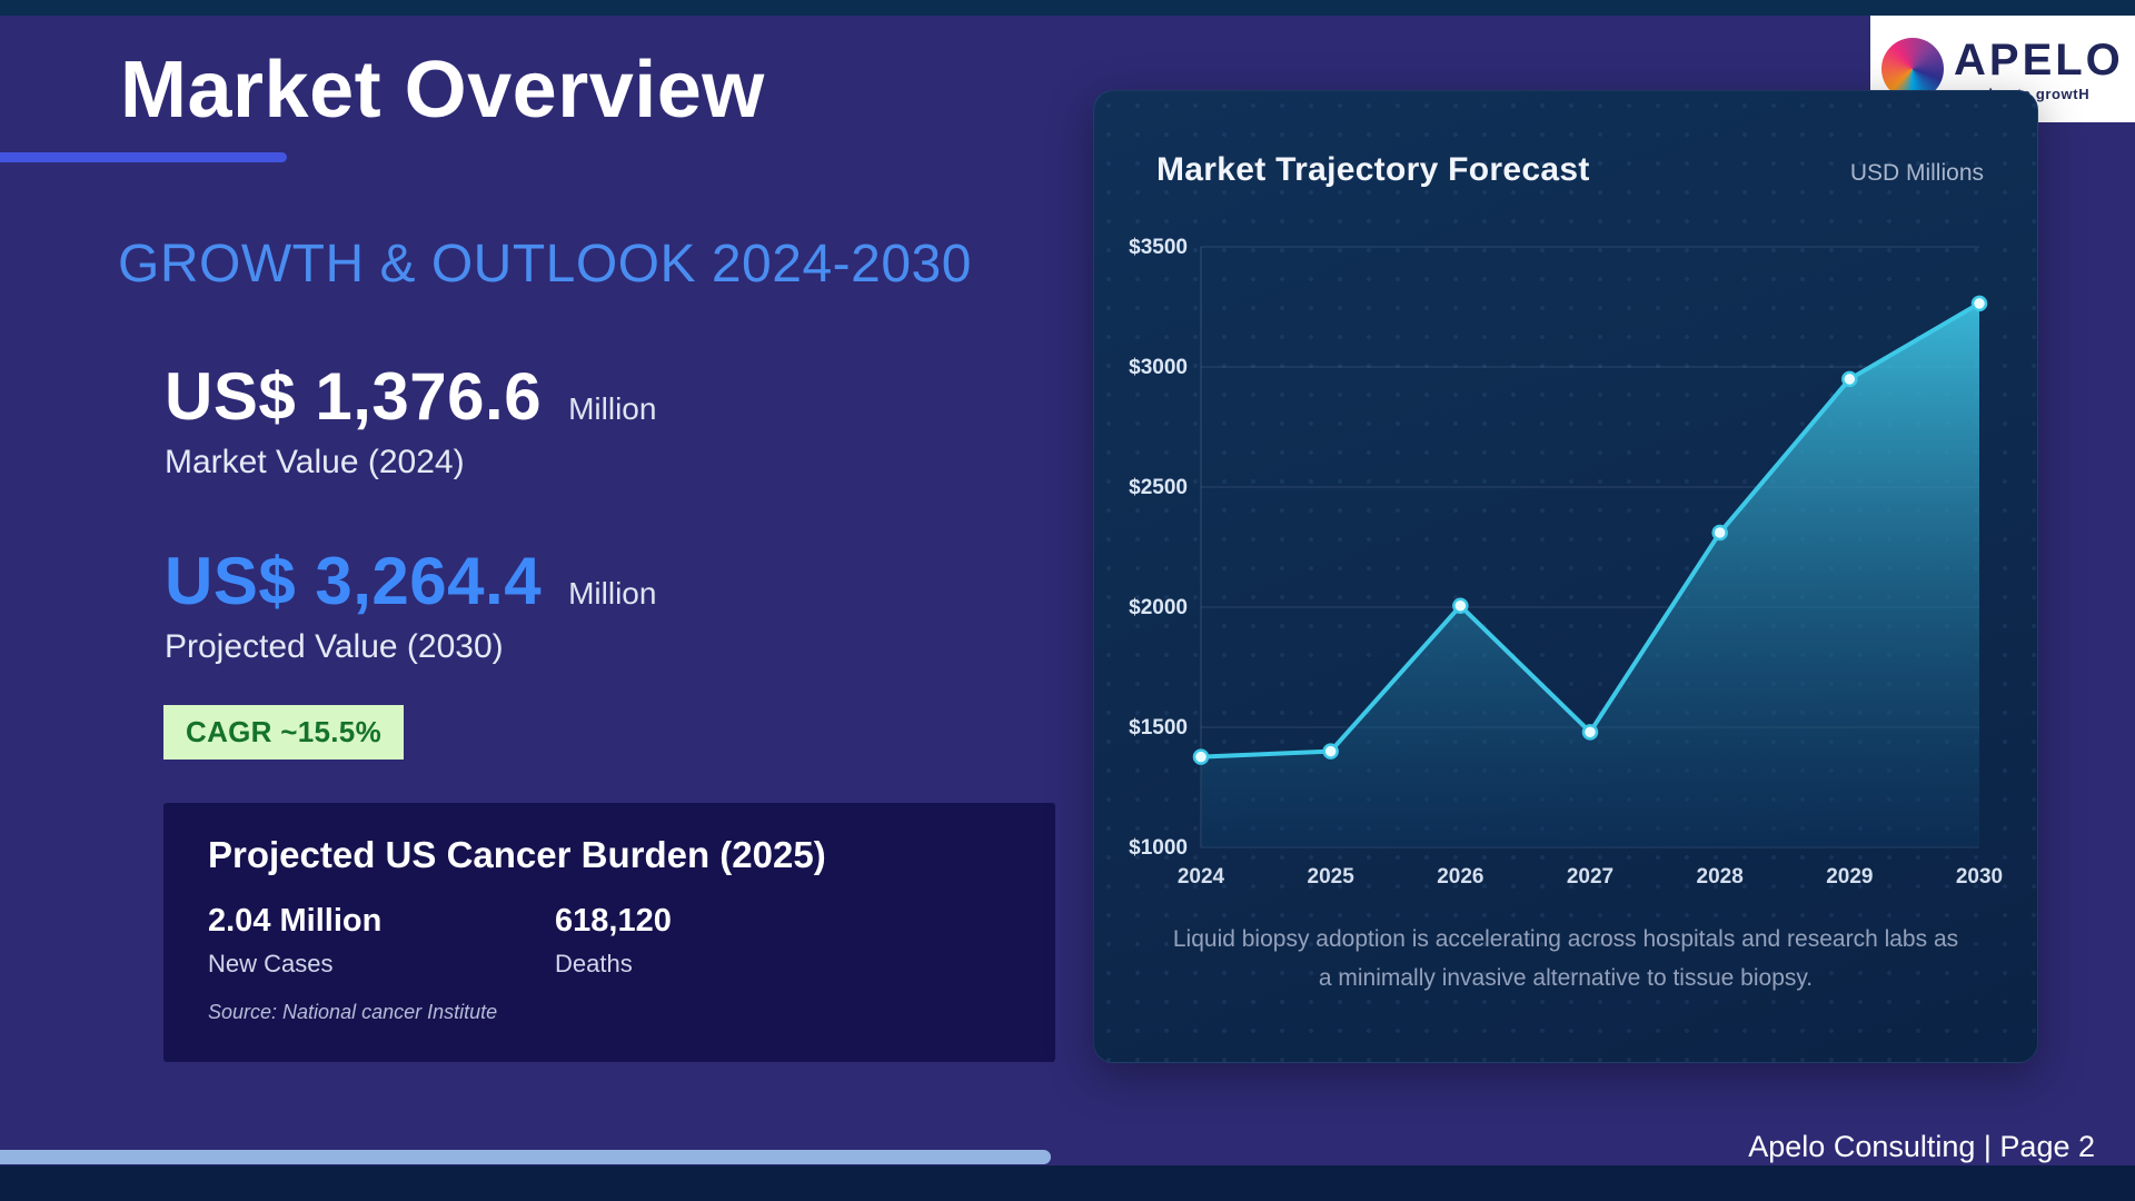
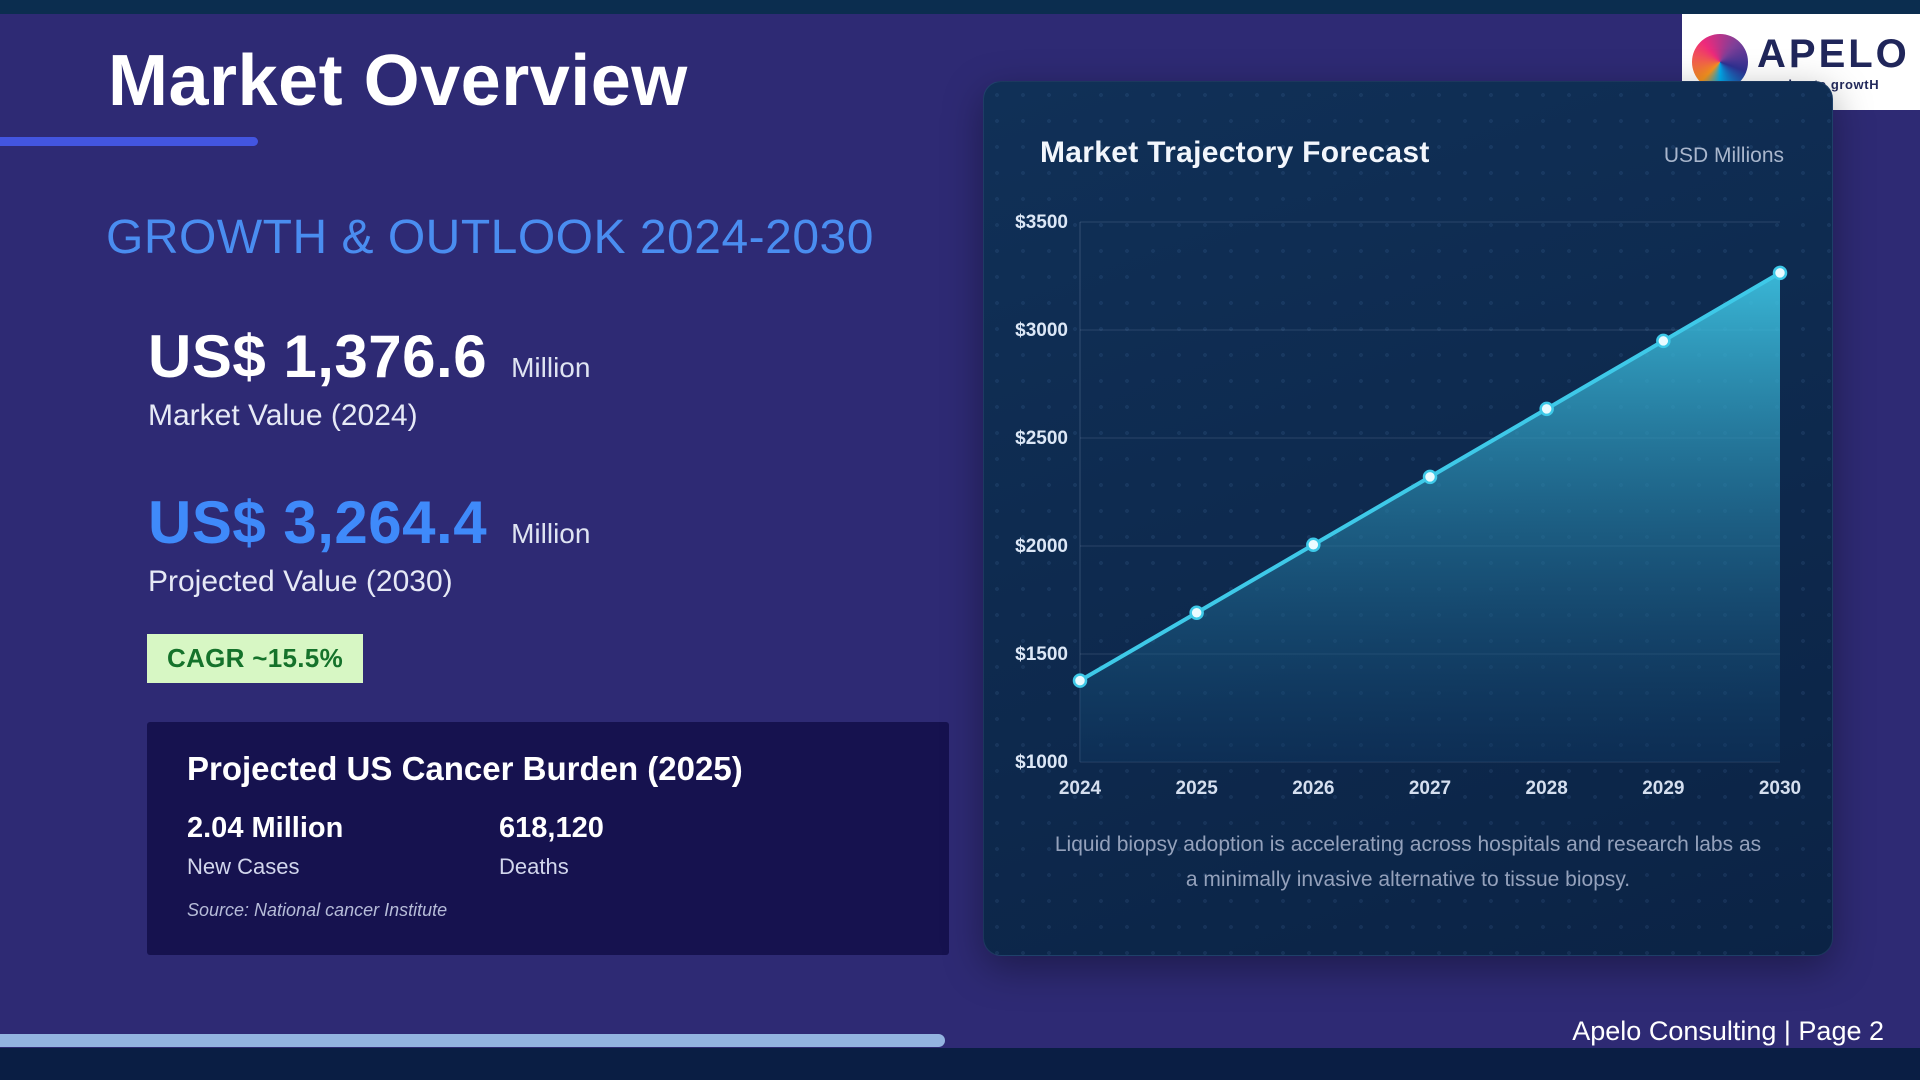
2025: $1400 -> $1690
2027: $1480 -> $2320
2028: $2310 -> $2630
